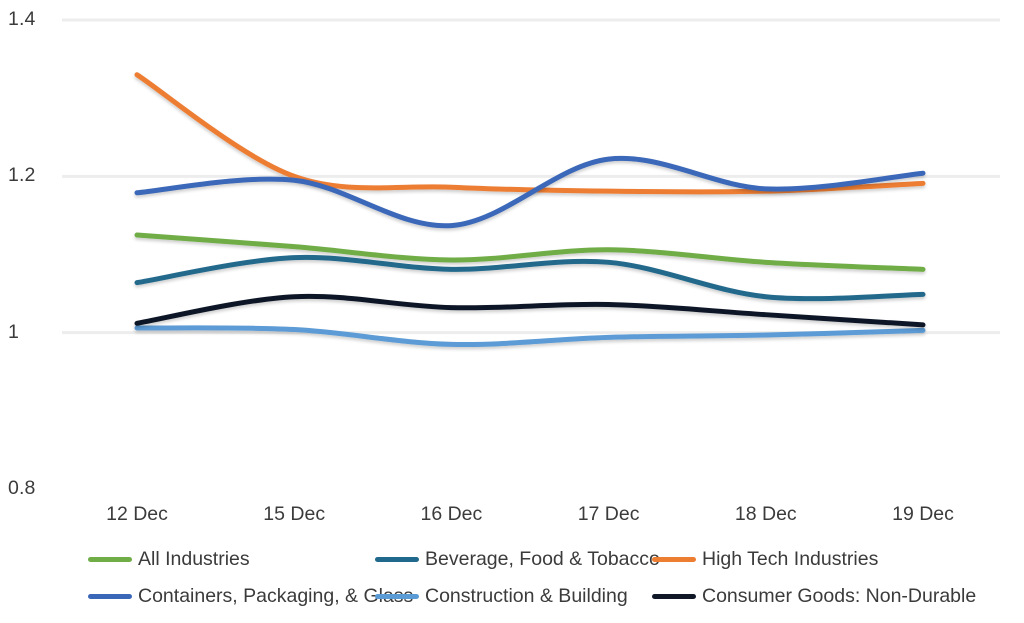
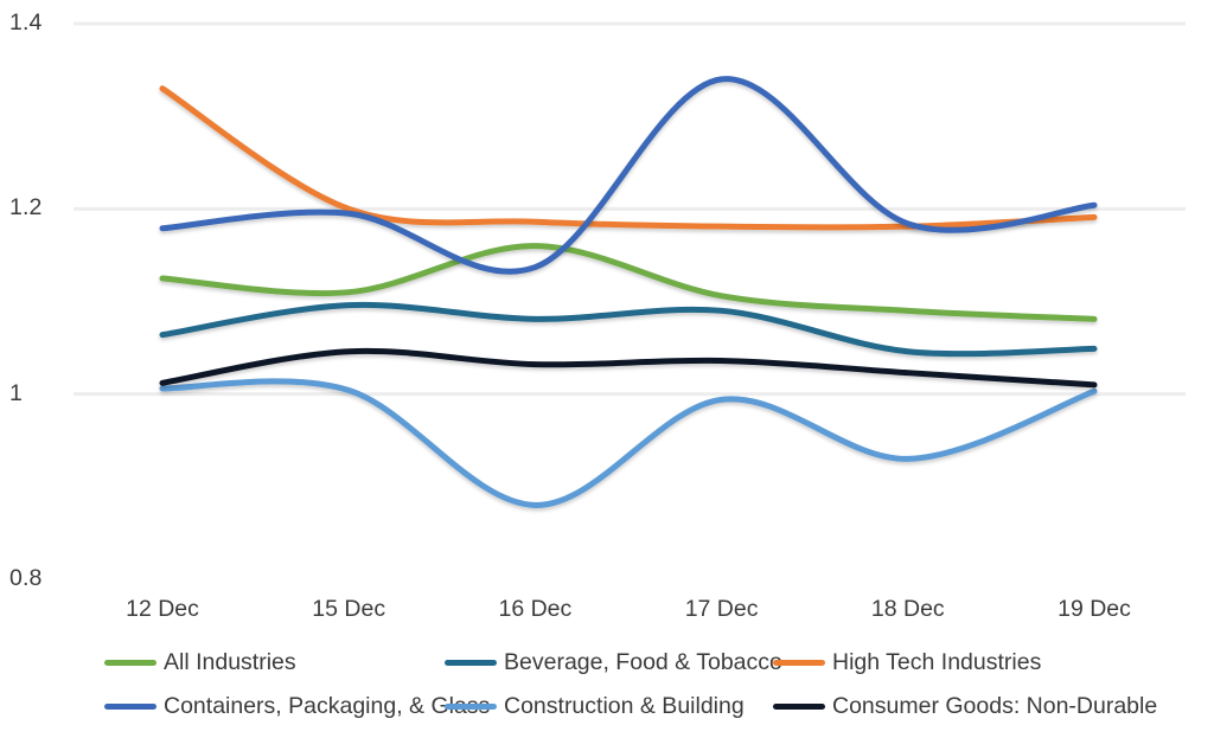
All Industries/16 Dec: 1.09 -> 1.16
Construction & Building/16 Dec: 0.98 -> 0.88
Containers, Packaging, & Glass/17 Dec: 1.22 -> 1.34
Construction & Building/18 Dec: 1.00 -> 0.93
